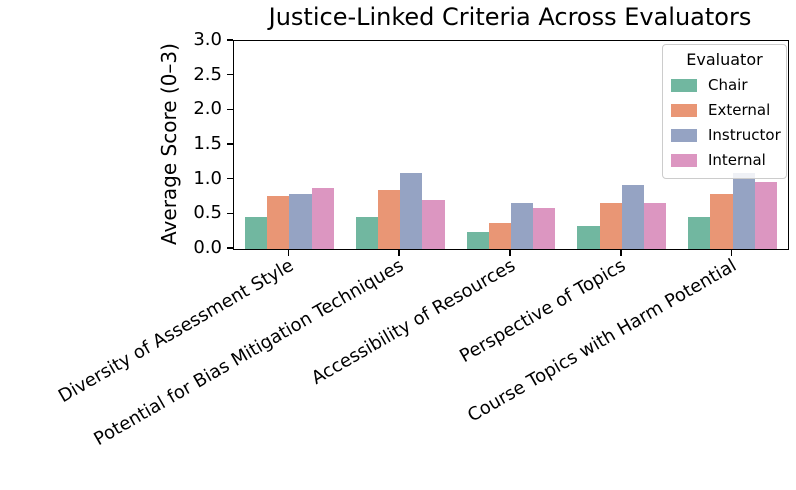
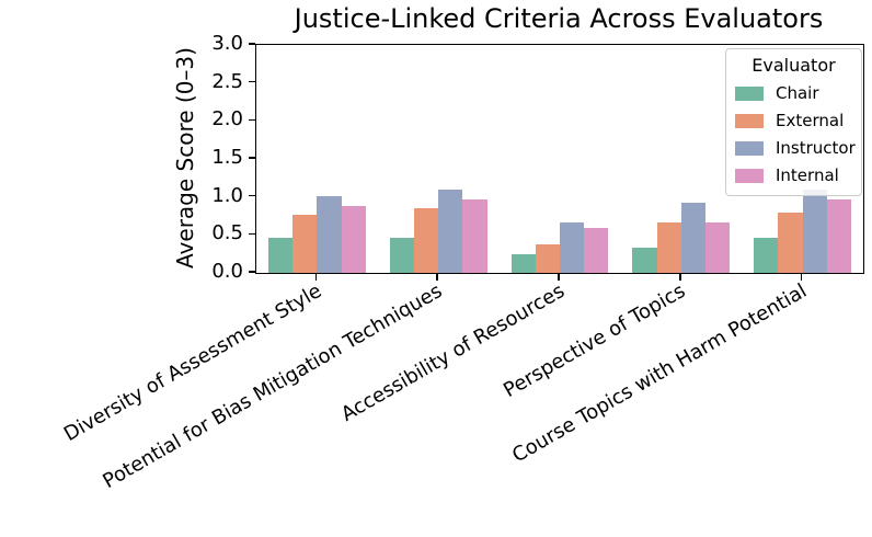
Instructor/Diversity of Assessment Style: 0.8 -> 1.0
Internal/Potential for Bias Mitigation Techniques: 0.7 -> 1.0
